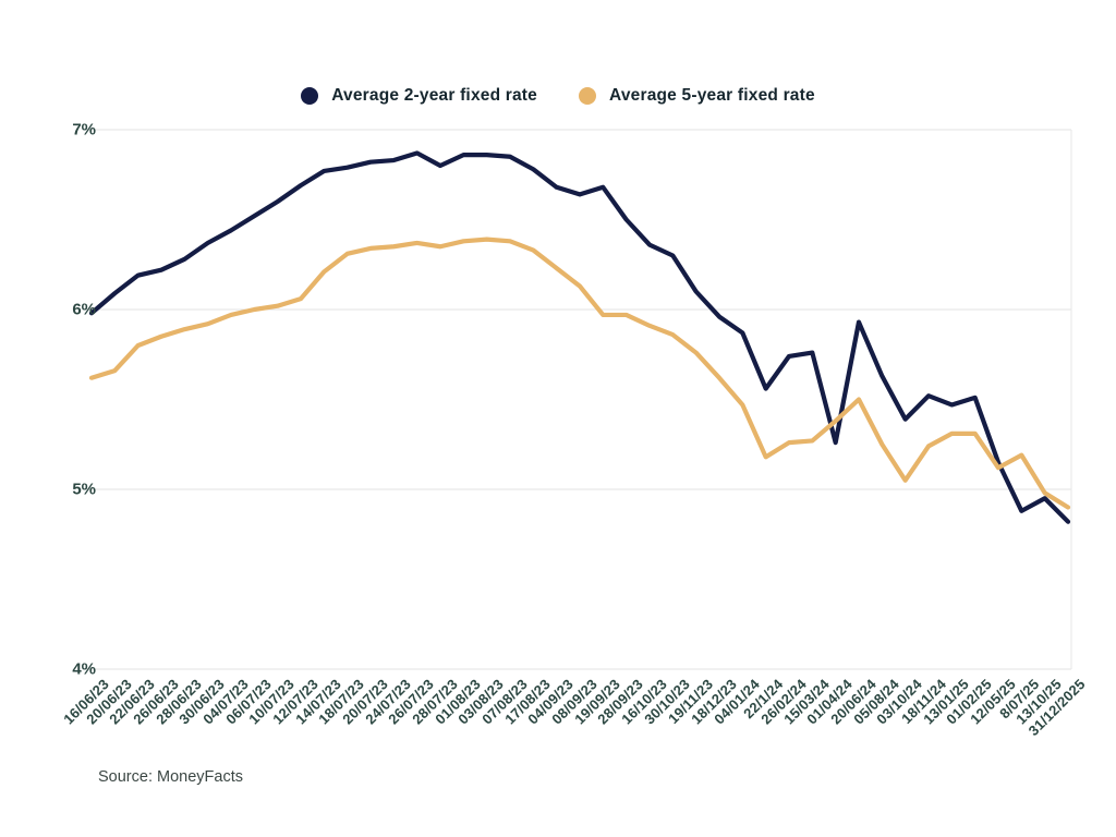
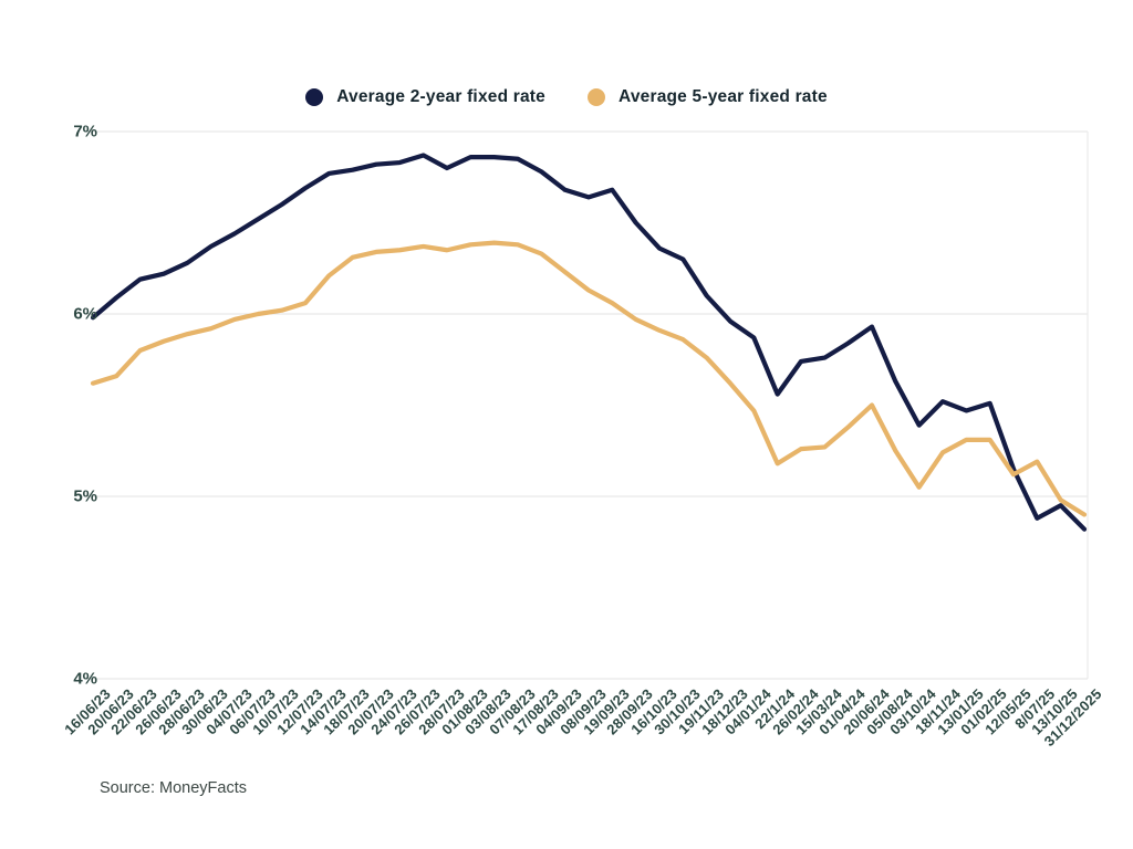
Average 5-year fixed rate/19/09/23: 5.97% -> 6.06%
Average 2-year fixed rate/01/04/24: 5.26% -> 5.84%
